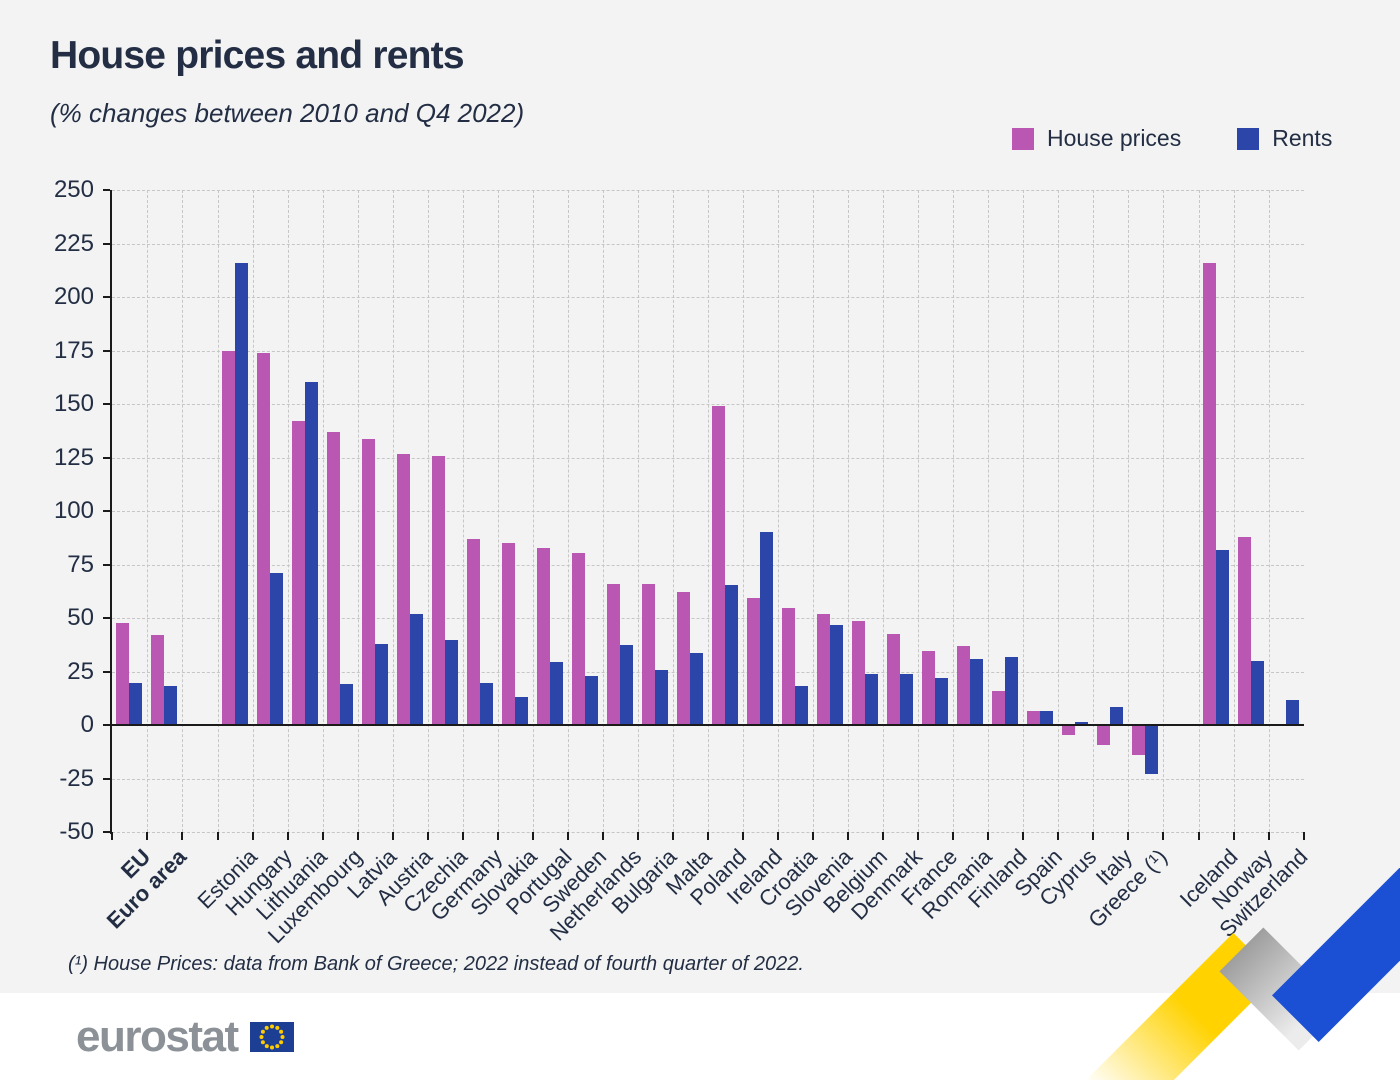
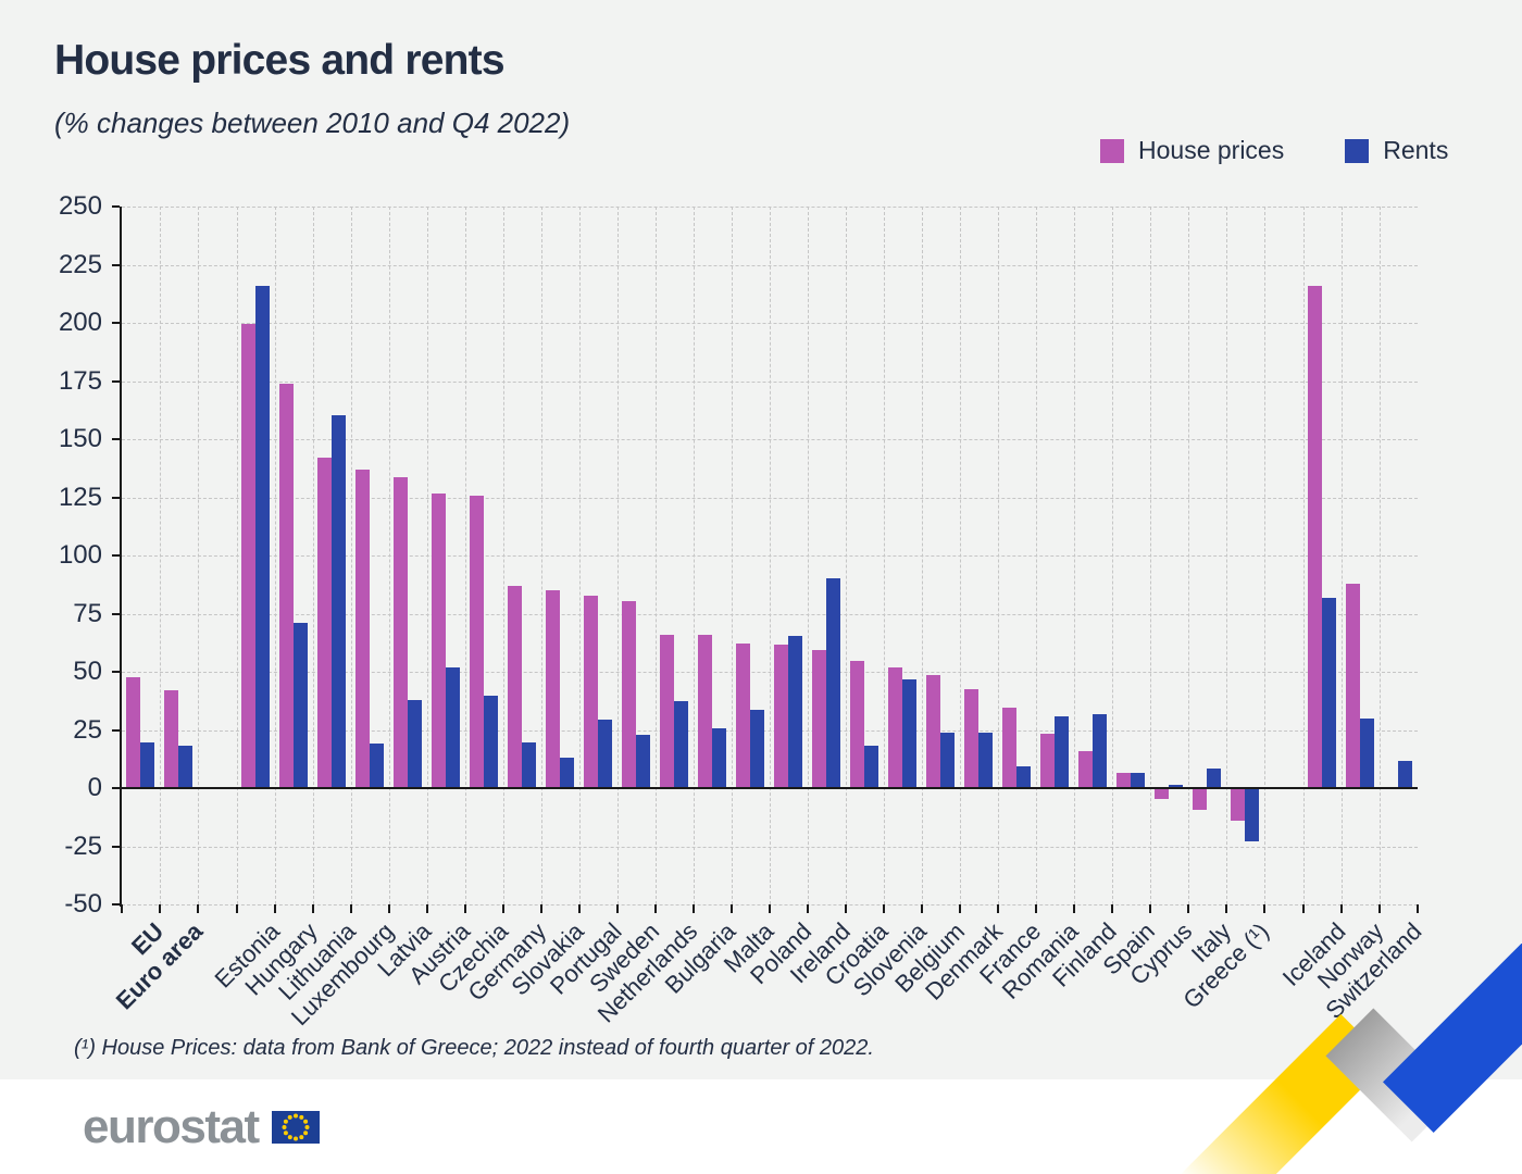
House prices/Estonia: 175 -> 200
House prices/Poland: 149 -> 62
Rents/France: 22 -> 10
House prices/Romania: 37 -> 24
